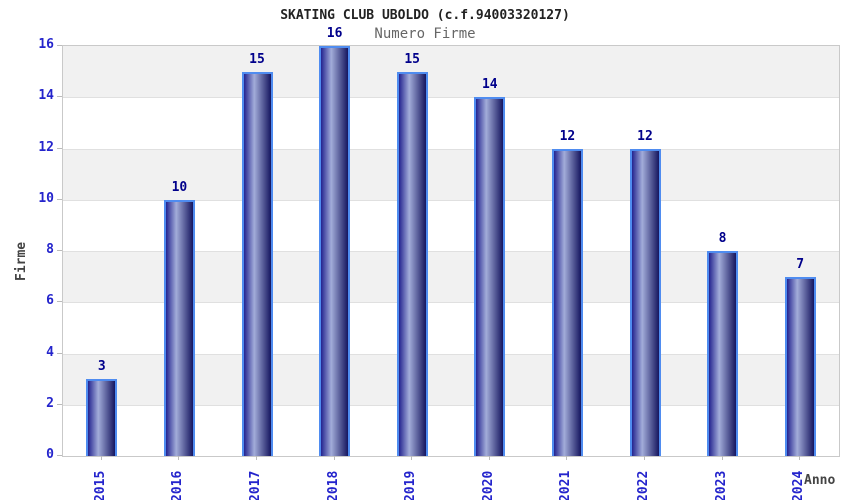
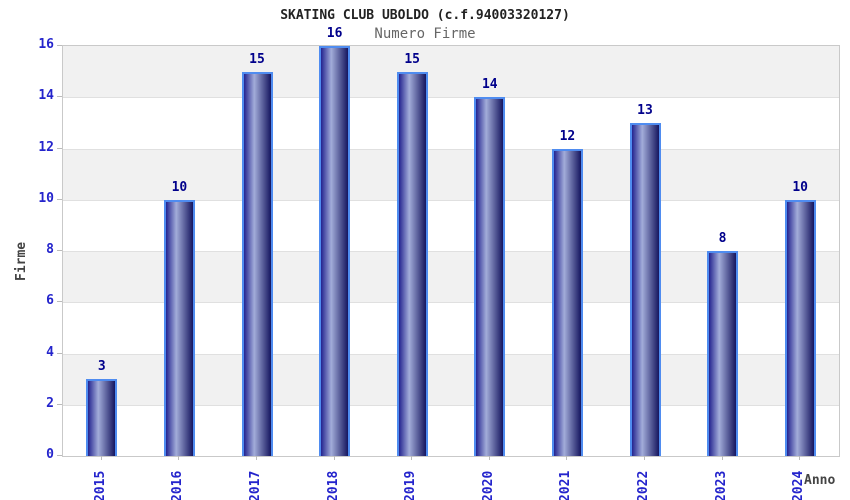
2022: 12 -> 13
2024: 7 -> 10
